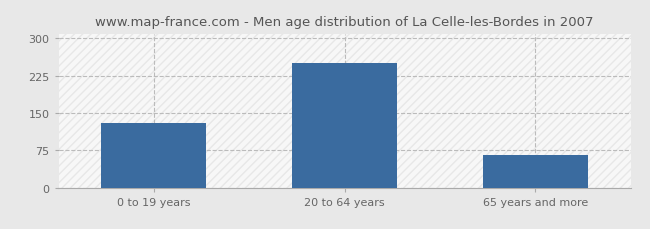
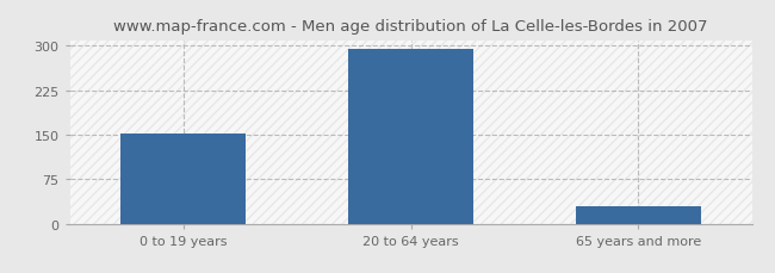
0 to 19 years: 130 -> 153
20 to 64 years: 250 -> 295
65 years and more: 65 -> 30
